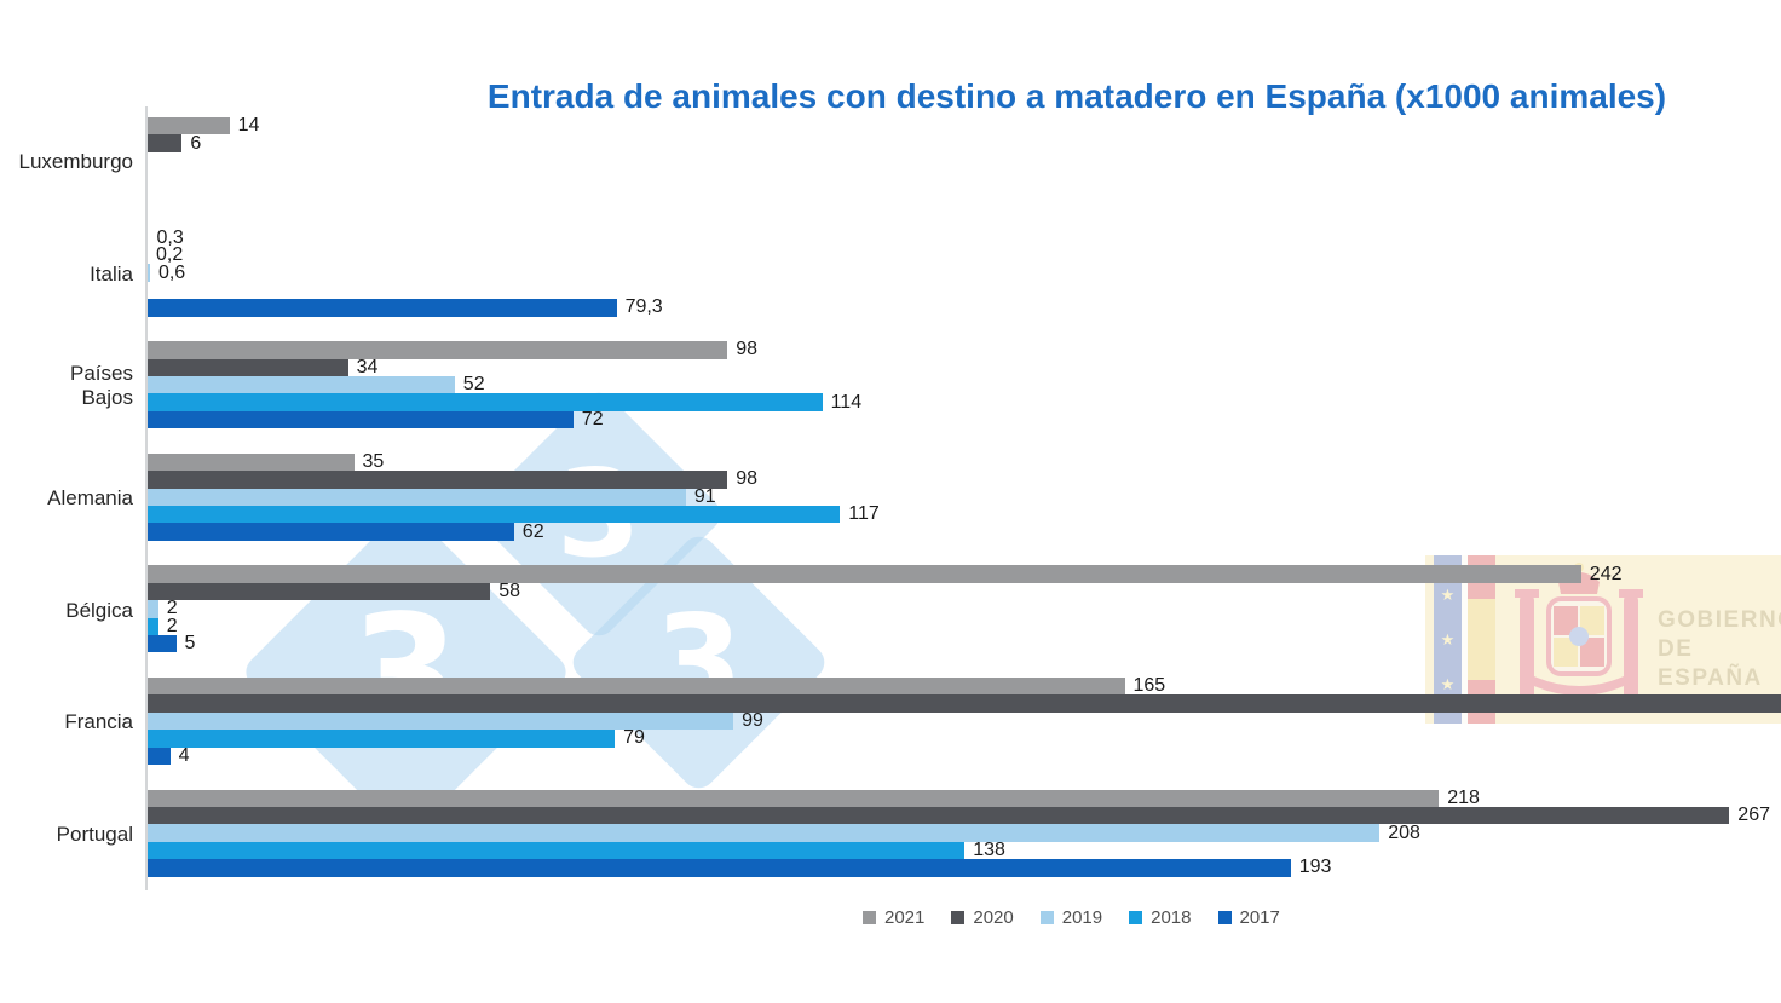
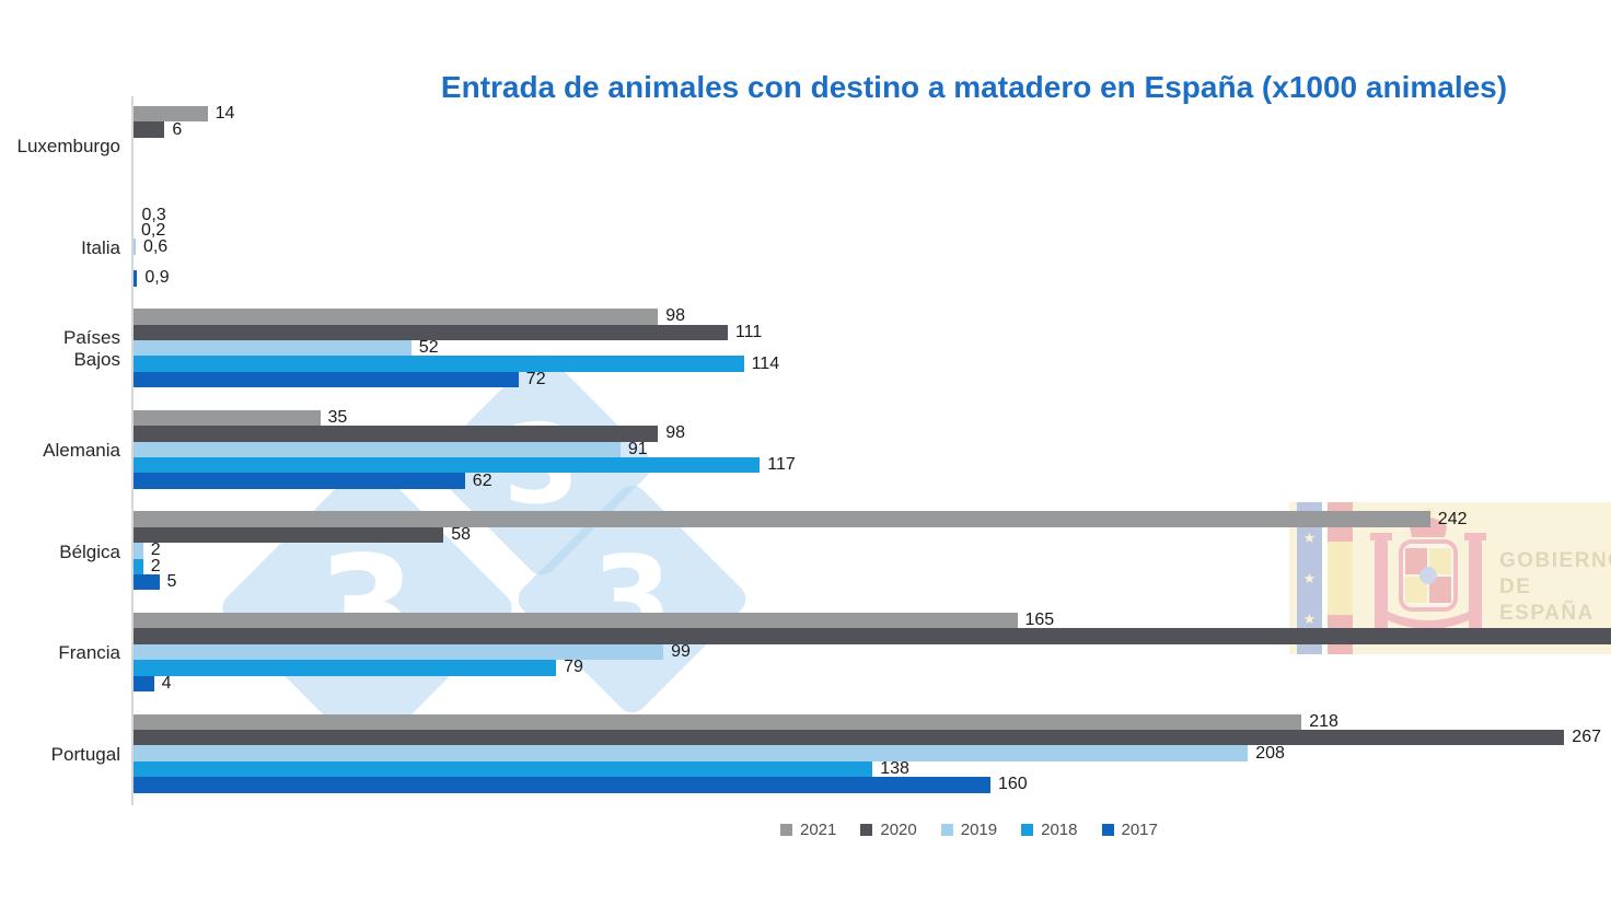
2017/Italia: 79,3 -> 0,9
2020/Países Bajos: 34 -> 111
2017/Portugal: 193 -> 160
